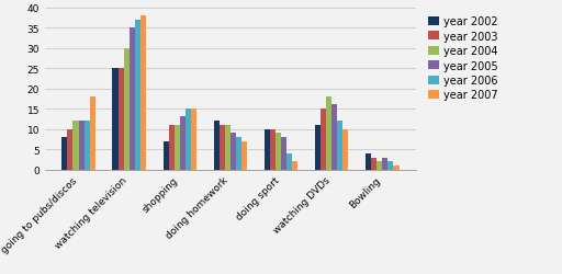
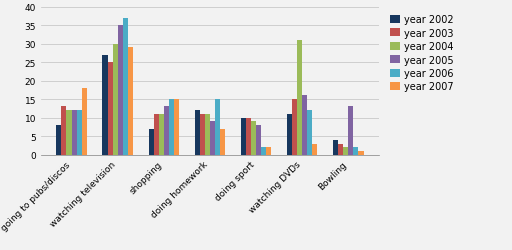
year 2003/going to pubs/discos: 10 -> 13
year 2002/watching television: 25 -> 27
year 2007/watching television: 38 -> 29
year 2006/doing homework: 8 -> 15
year 2006/doing sport: 4 -> 2
year 2004/watching DVDs: 18 -> 31
year 2007/watching DVDs: 10 -> 3
year 2005/Bowling: 3 -> 13
